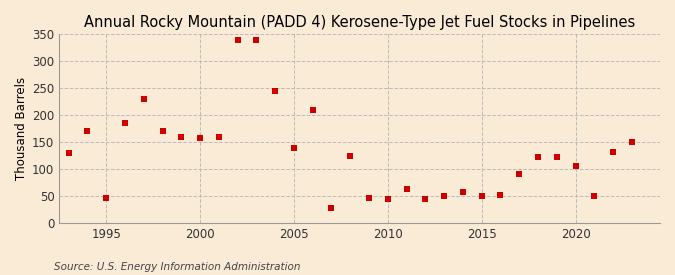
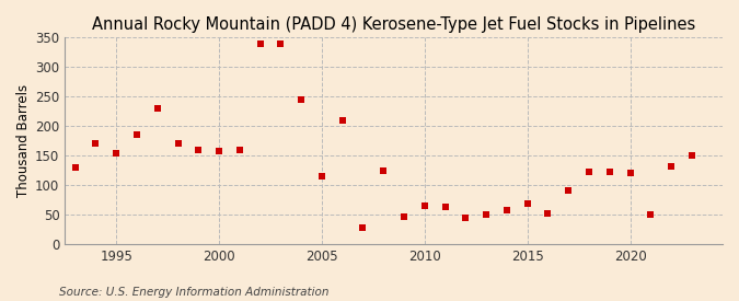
1995: 46 -> 153
2005: 138 -> 115
2010: 44 -> 65
2015: 50 -> 68
2020: 106 -> 121
